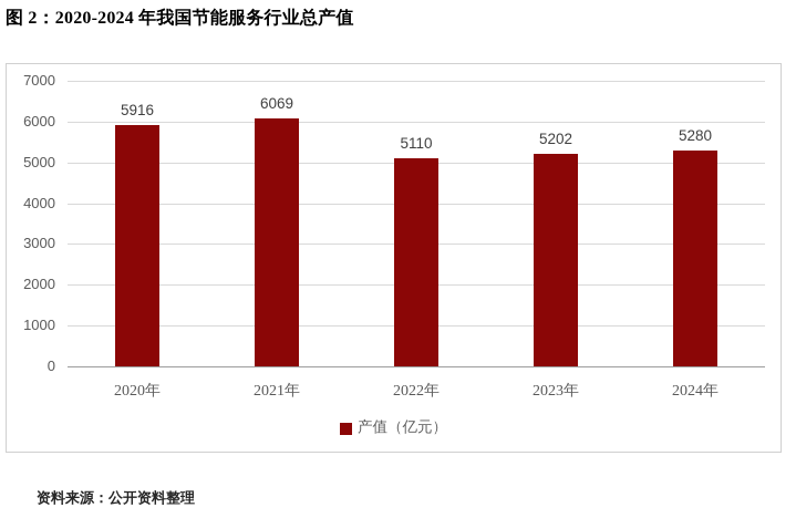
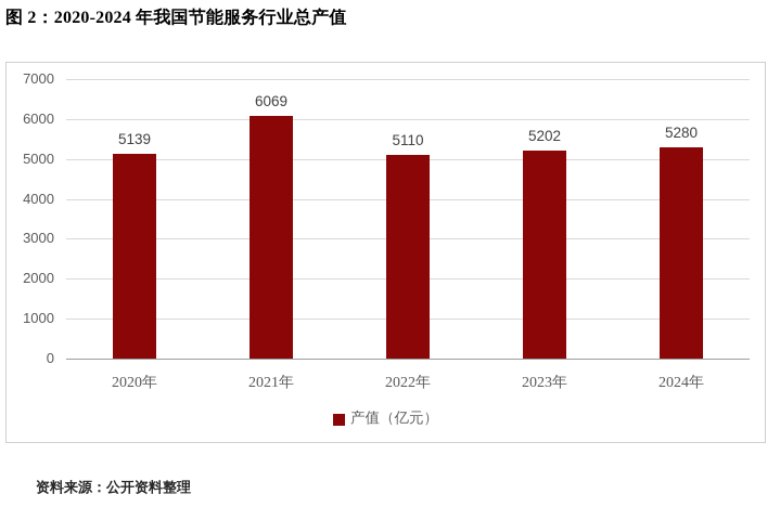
2020年: 5916 -> 5139
